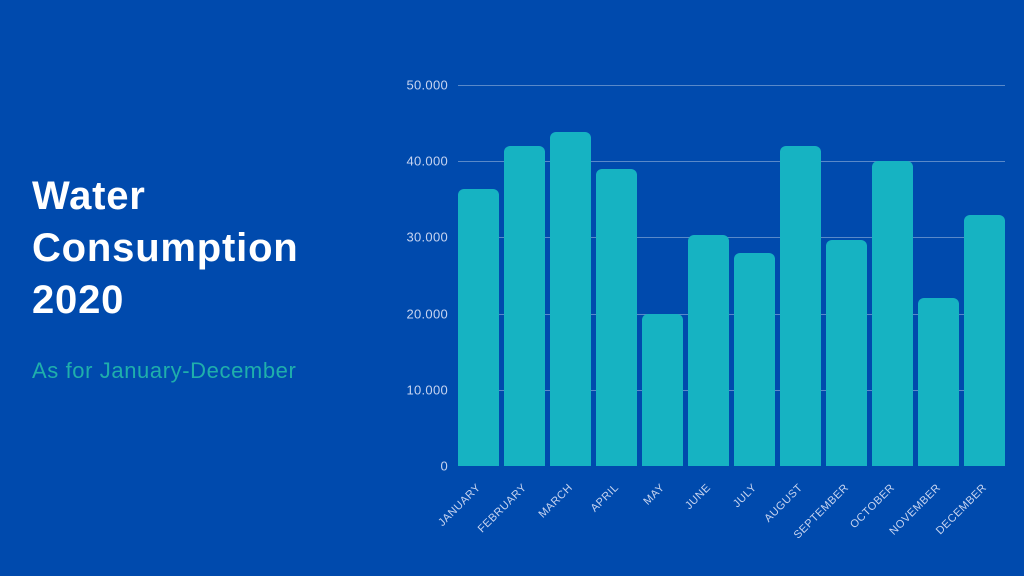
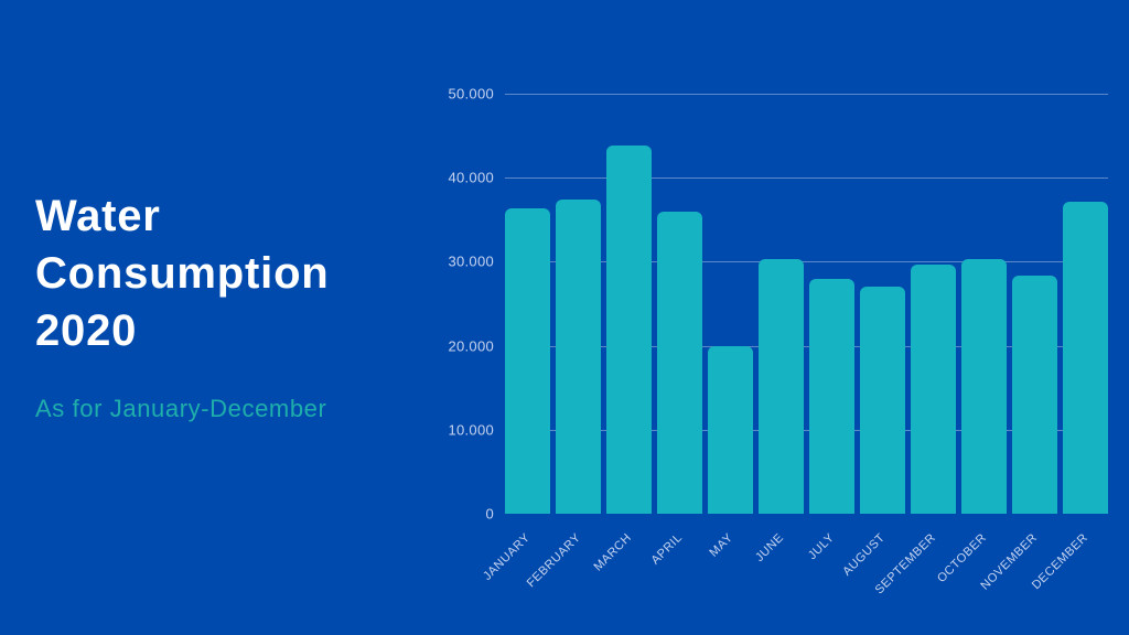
FEBRUARY: 42000 -> 37000
APRIL: 39000 -> 36000
AUGUST: 42000 -> 27000
OCTOBER: 40000 -> 30000
NOVEMBER: 22000 -> 28000
DECEMBER: 33000 -> 37000
